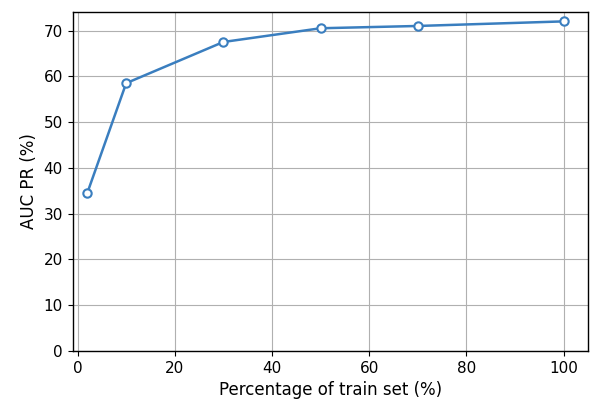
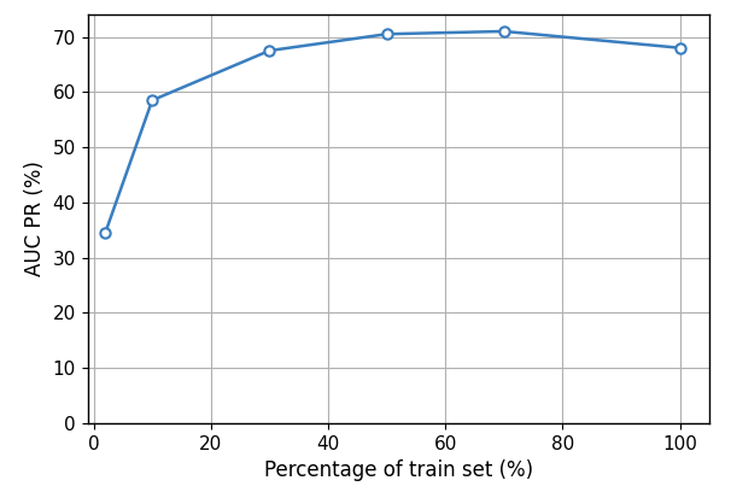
100: 72.0 -> 68.0
